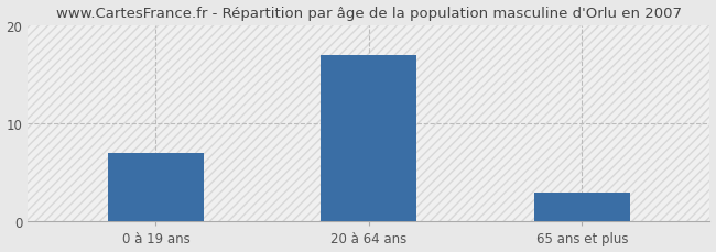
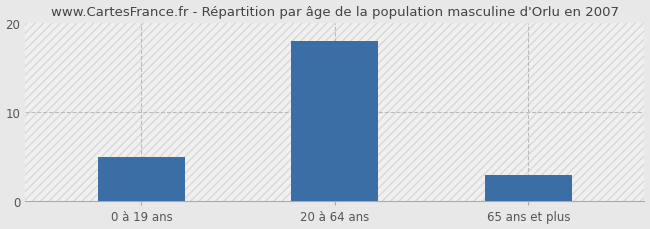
0 à 19 ans: 7 -> 5
20 à 64 ans: 17 -> 18
